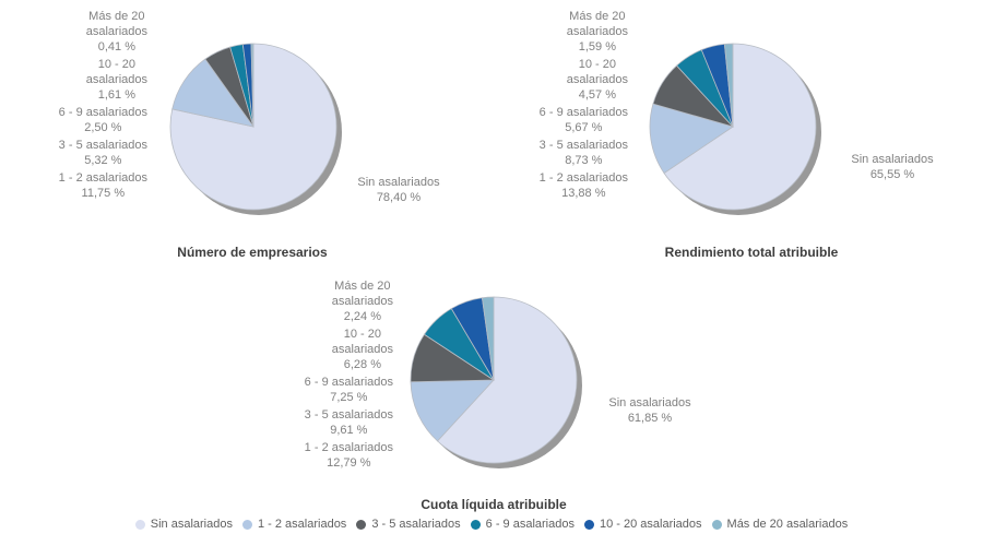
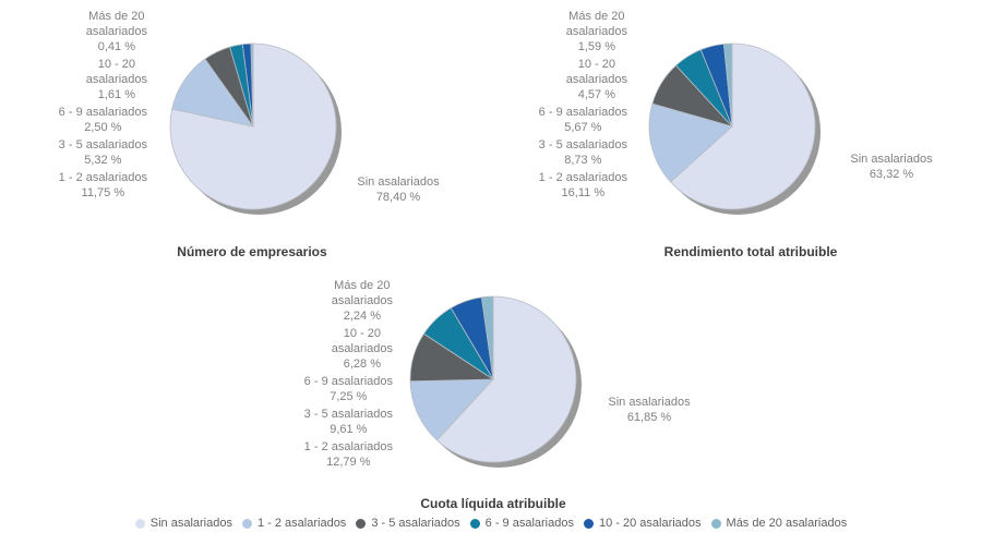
Rendimiento total atribuible/Sin asalariados: 65,55 -> 63,32
Rendimiento total atribuible/1 - 2 asalariados: 13,88 -> 16,11
